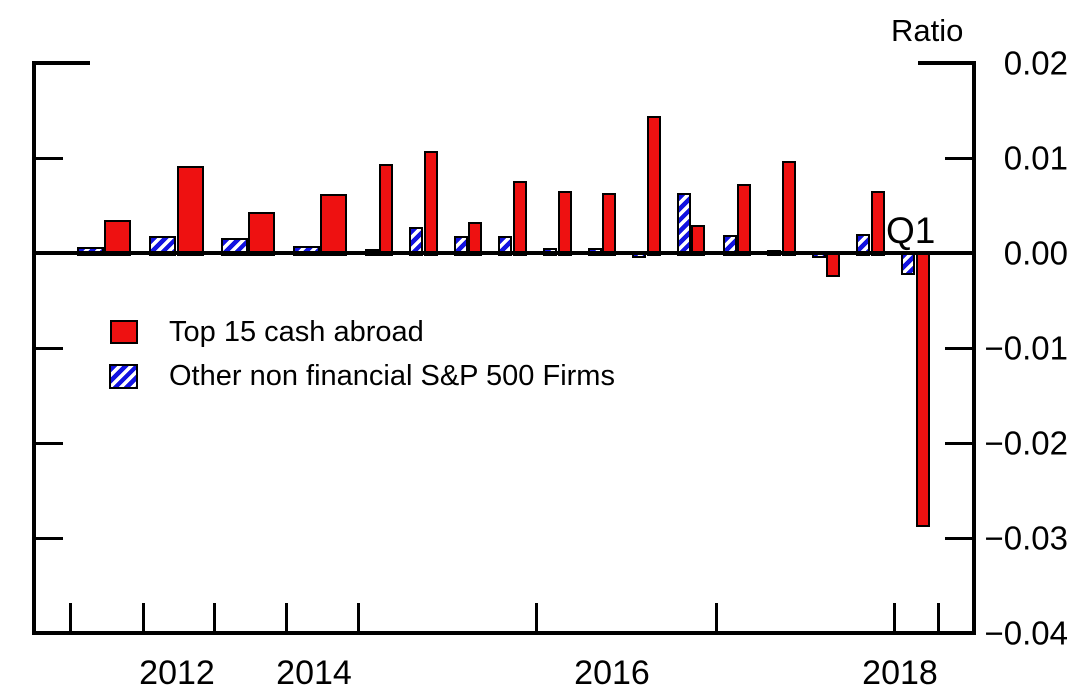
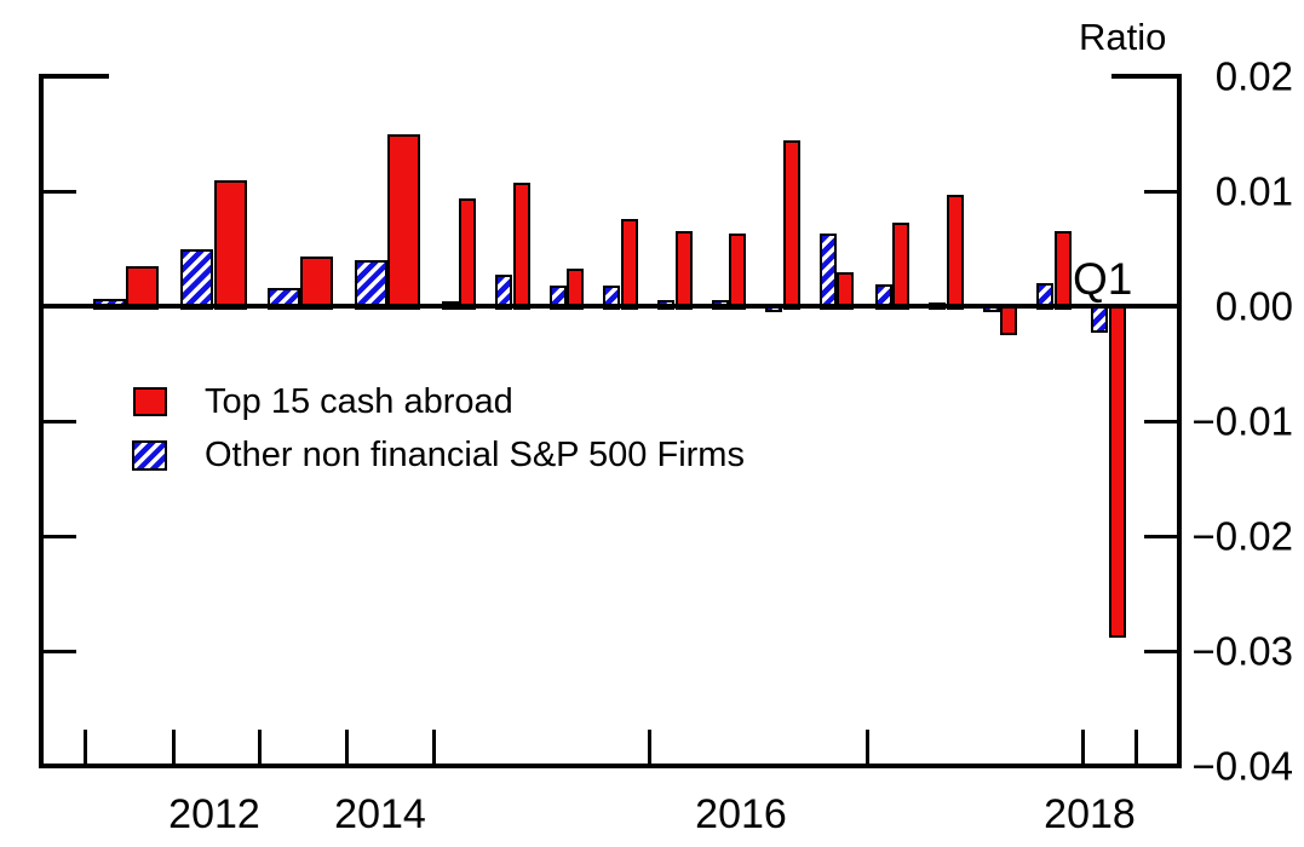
Top 15 cash abroad/2012: 0.009 -> 0.011
Other non financial S&P 500 Firms/2012: 0.002 -> 0.005
Top 15 cash abroad/2014: 0.006 -> 0.015
Other non financial S&P 500 Firms/2014: 0.001 -> 0.004
